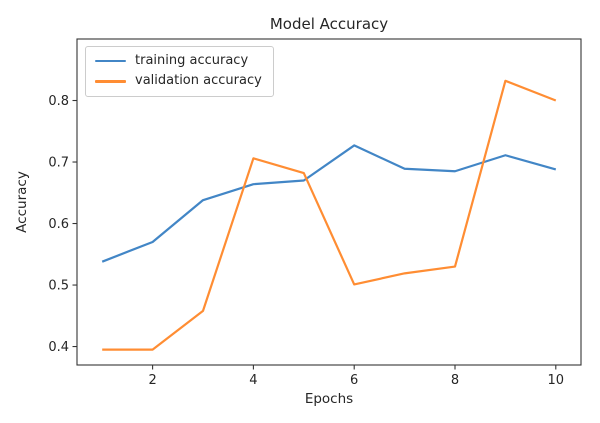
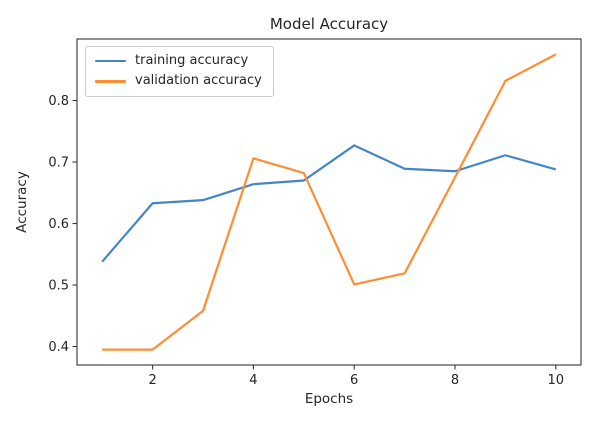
training accuracy/2: 0.57 -> 0.63
validation accuracy/8: 0.53 -> 0.68
validation accuracy/10: 0.80 -> 0.88
